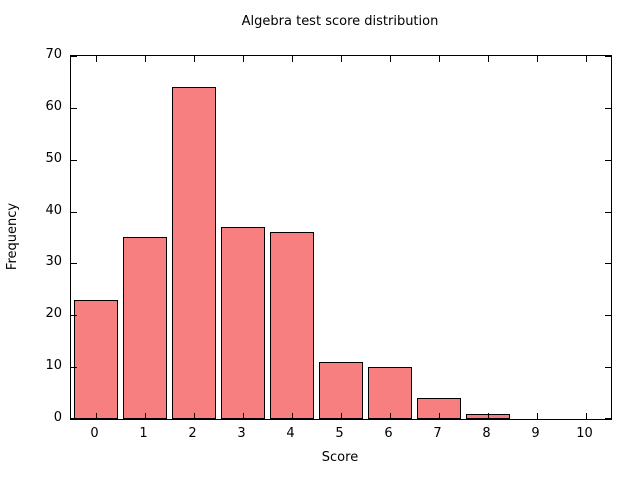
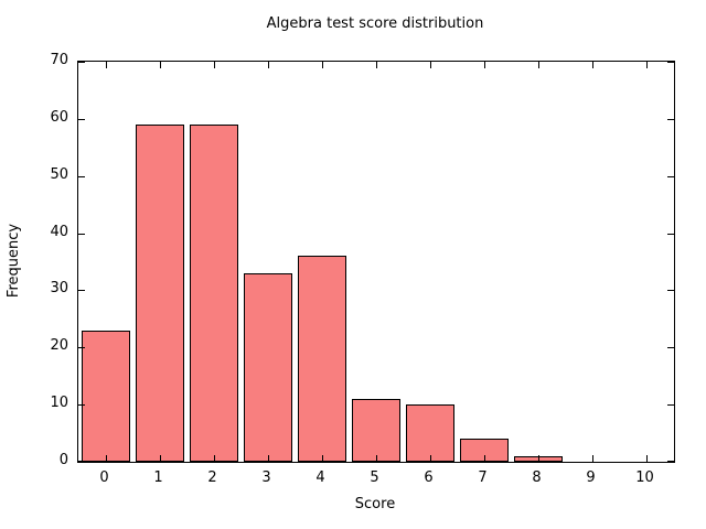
1: 35 -> 59
2: 64 -> 59
3: 37 -> 33
